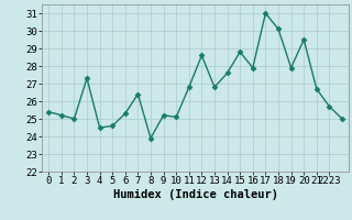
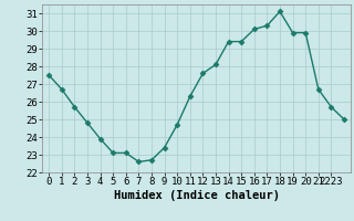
0: 25.4 -> 27.5
1: 25.2 -> 26.7
2: 25.0 -> 25.7
3: 27.3 -> 24.8
4: 24.5 -> 23.9
5: 24.6 -> 23.1
6: 25.3 -> 23.1
7: 26.4 -> 22.6
8: 23.9 -> 22.7
9: 25.2 -> 23.4
10: 25.1 -> 24.7
11: 26.8 -> 26.3
12: 28.6 -> 27.6
13: 26.8 -> 28.1
14: 27.6 -> 29.4
15: 28.8 -> 29.4
16: 27.9 -> 30.1
17: 31.0 -> 30.3
18: 30.1 -> 31.1
19: 27.9 -> 29.9
20: 29.5 -> 29.9
